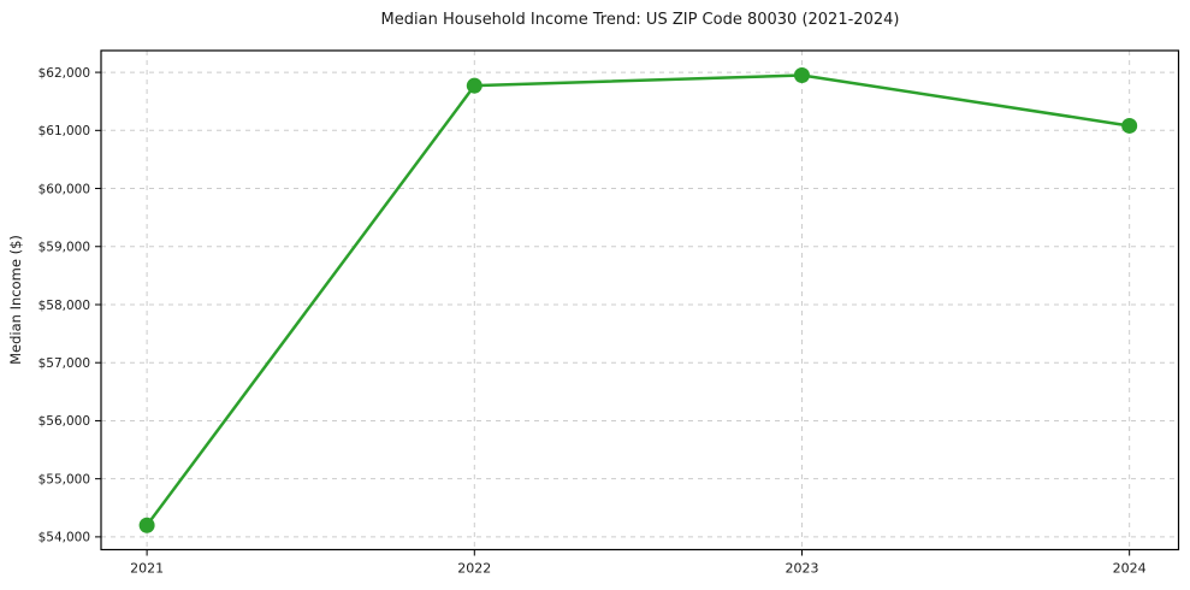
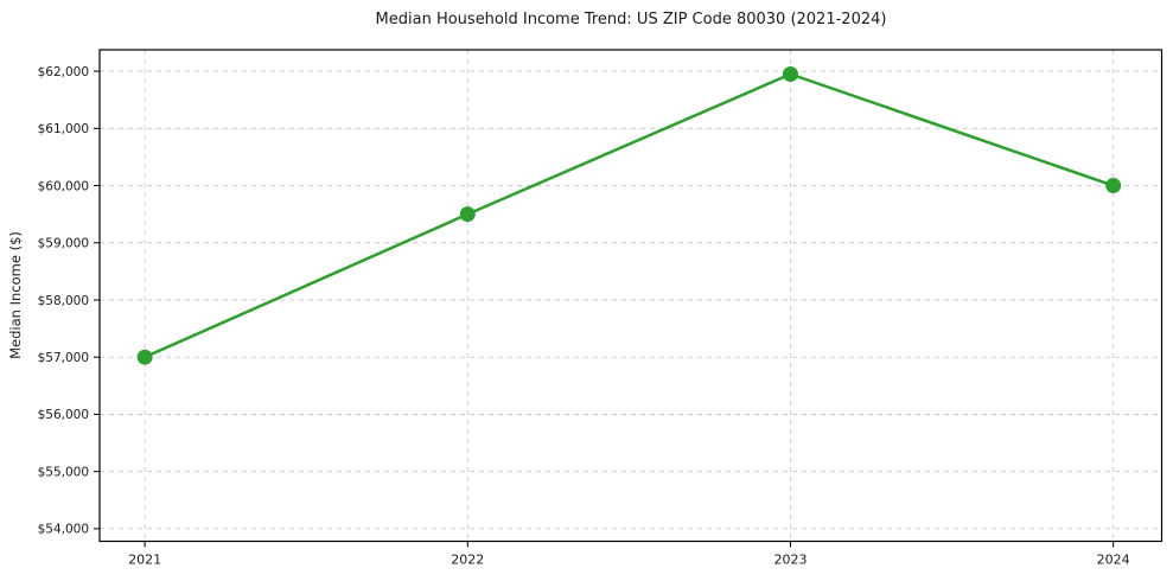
2021: $54200 -> $57000
2022: $61800 -> $59500
2024: $61100 -> $60000
